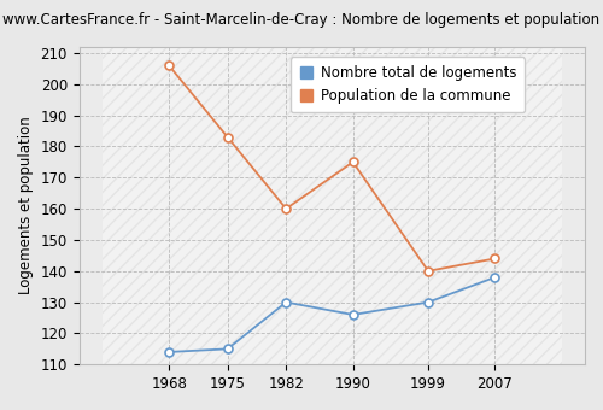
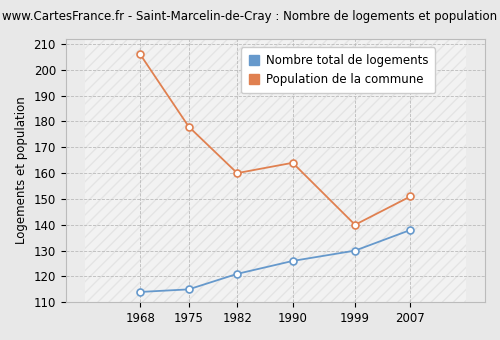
Population de la commune/1975: 183 -> 178
Nombre total de logements/1982: 130 -> 121
Population de la commune/1990: 175 -> 164
Population de la commune/2007: 144 -> 151
